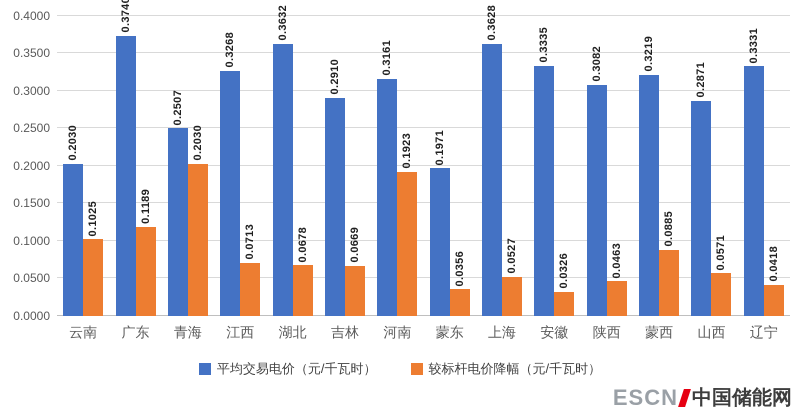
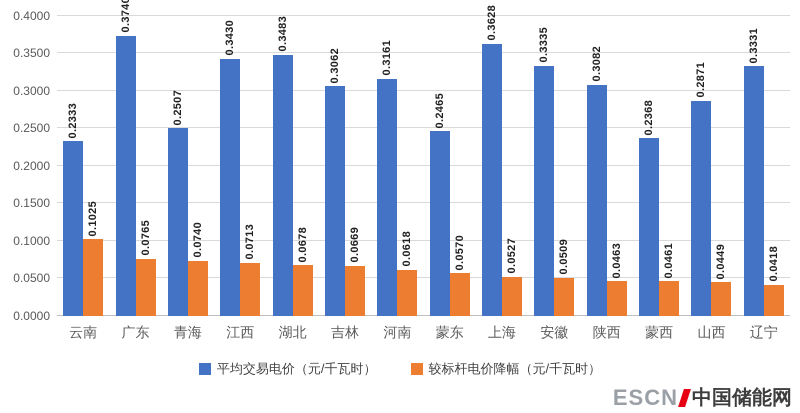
平均交易电价（元/千瓦时）/云南: 0.2030 -> 0.2333
较标杆电价降幅（元/千瓦时）/广东: 0.1189 -> 0.0765
较标杆电价降幅（元/千瓦时）/青海: 0.2030 -> 0.0740
平均交易电价（元/千瓦时）/江西: 0.3268 -> 0.3430
平均交易电价（元/千瓦时）/湖北: 0.3632 -> 0.3483
平均交易电价（元/千瓦时）/吉林: 0.2910 -> 0.3062
较标杆电价降幅（元/千瓦时）/河南: 0.1923 -> 0.0618
平均交易电价（元/千瓦时）/蒙东: 0.1971 -> 0.2465
较标杆电价降幅（元/千瓦时）/蒙东: 0.0356 -> 0.0570
较标杆电价降幅（元/千瓦时）/安徽: 0.0326 -> 0.0509
平均交易电价（元/千瓦时）/蒙西: 0.3219 -> 0.2368
较标杆电价降幅（元/千瓦时）/蒙西: 0.0885 -> 0.0461
较标杆电价降幅（元/千瓦时）/山西: 0.0571 -> 0.0449
